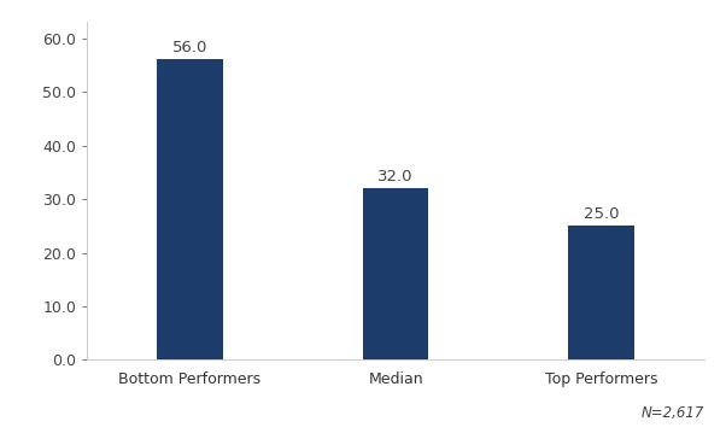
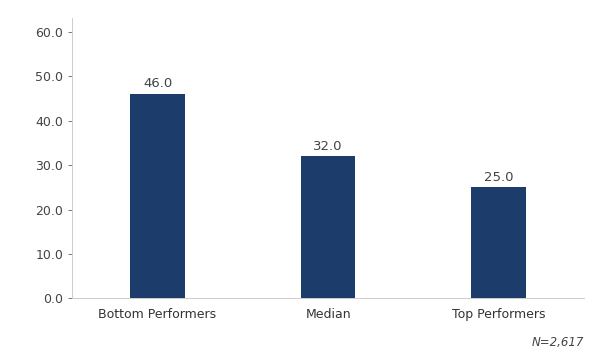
Bottom Performers: 56.0 -> 46.0
